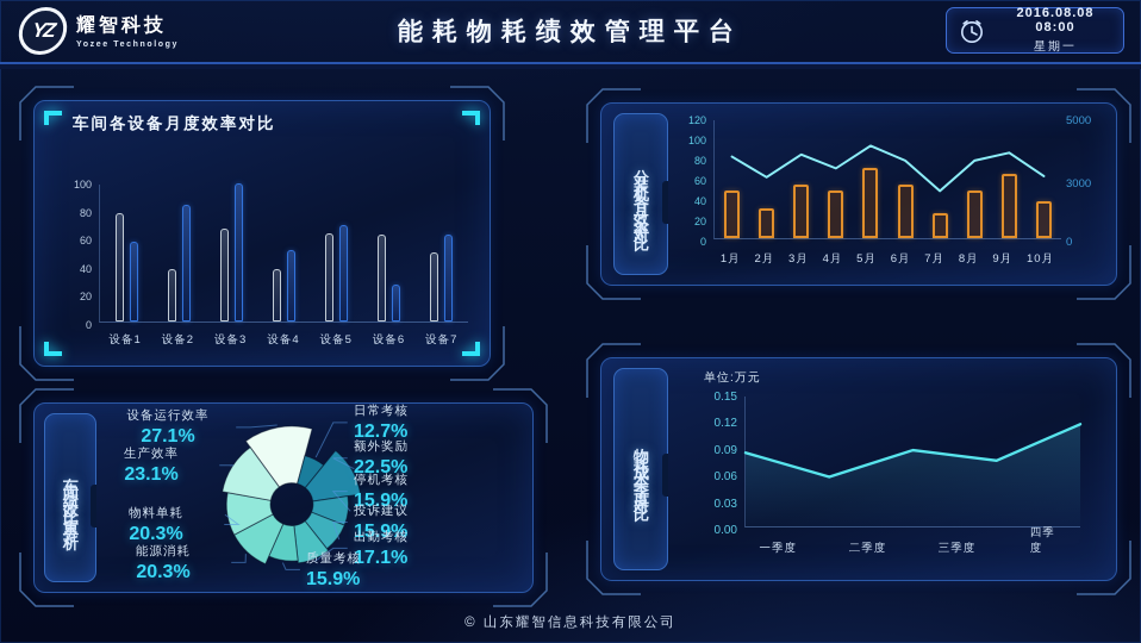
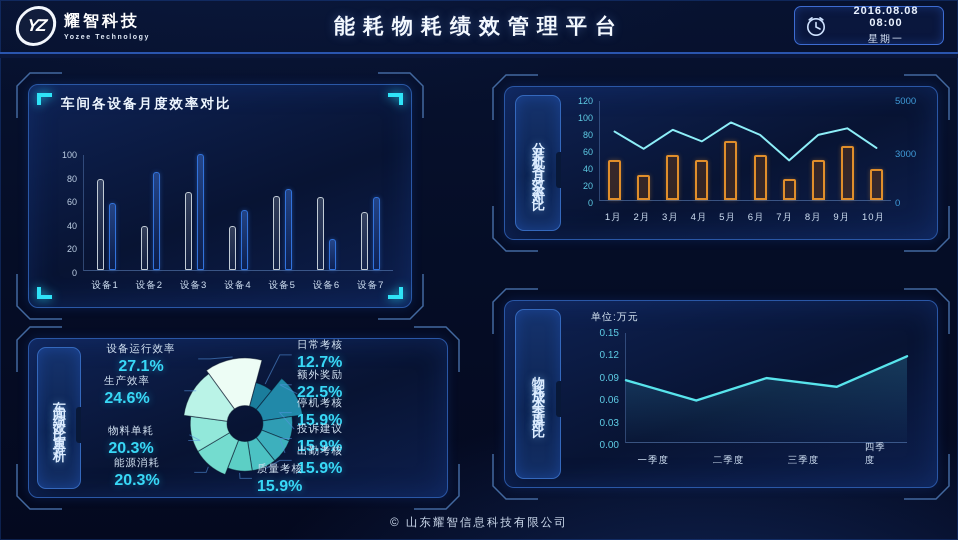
车间绩效比重分析/出勤考核: 17.1% -> 15.9%
车间绩效比重分析/生产效率: 23.1% -> 24.6%
